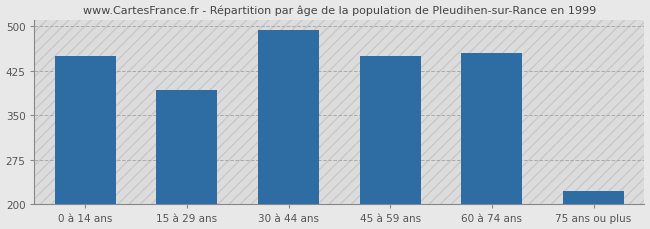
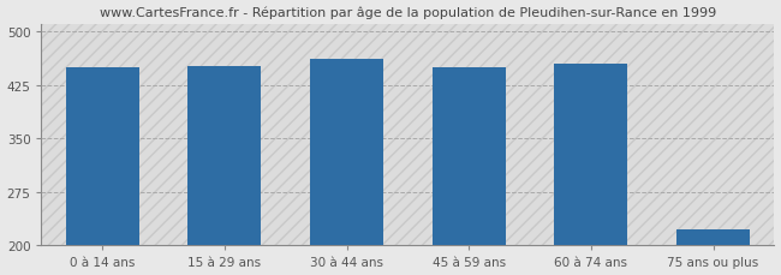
15 à 29 ans: 393 -> 452
30 à 44 ans: 494 -> 462
